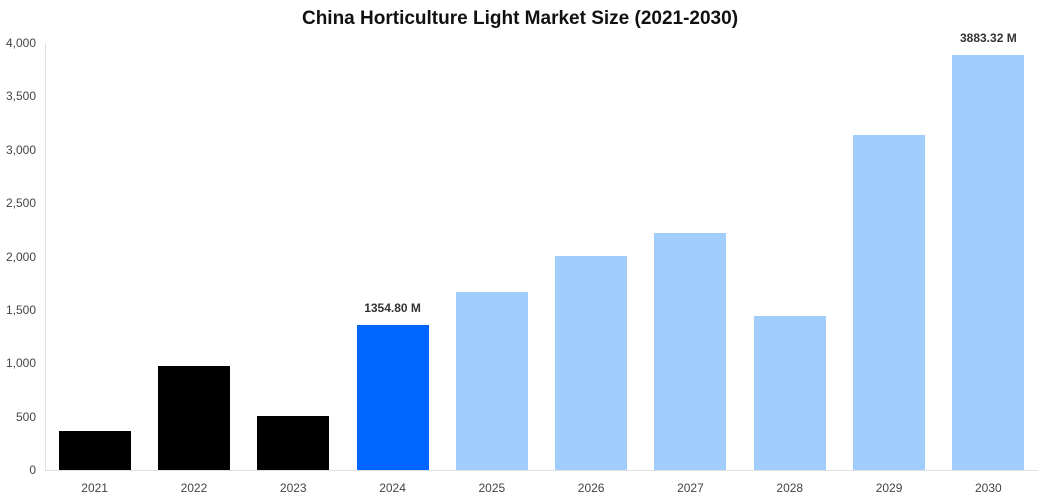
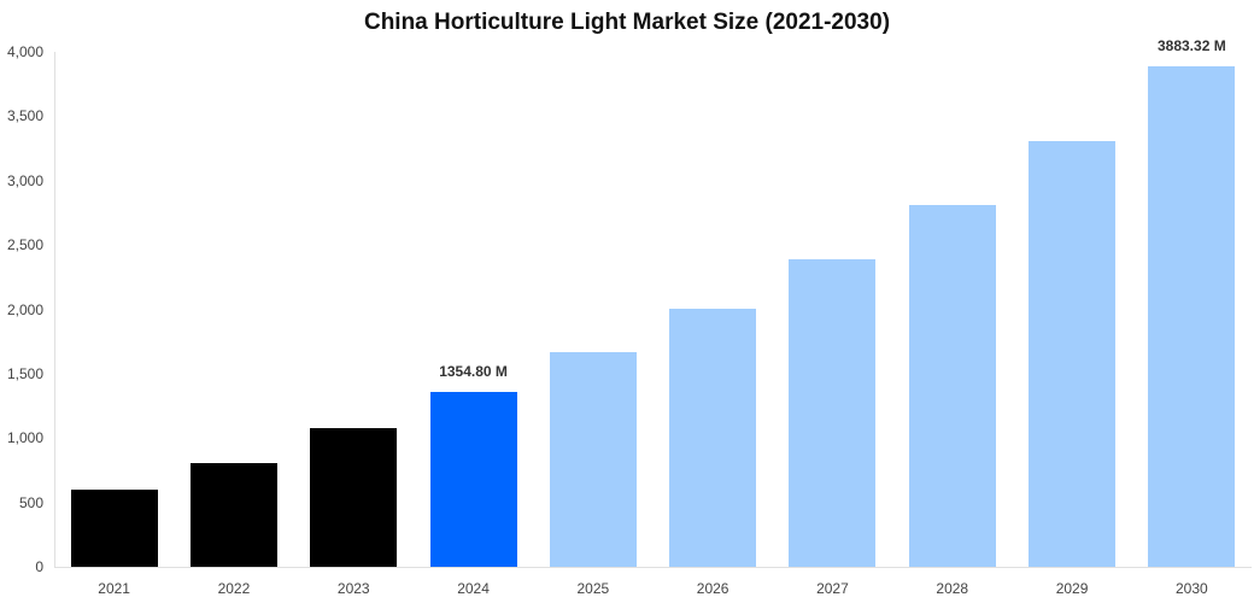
2021: 370 -> 600
2022: 970 -> 810
2023: 510 -> 1070
2027: 2220 -> 2390
2028: 1440 -> 2810
2029: 3140 -> 3300
